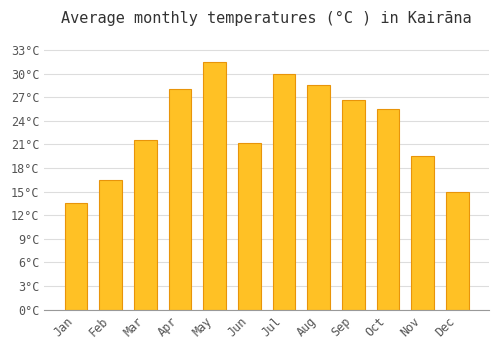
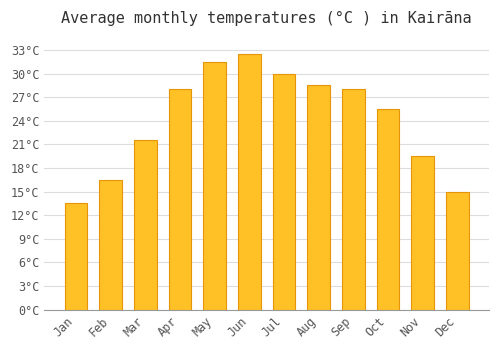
Jun: 21.2°C -> 32.5°C
Sep: 26.6°C -> 28.0°C
